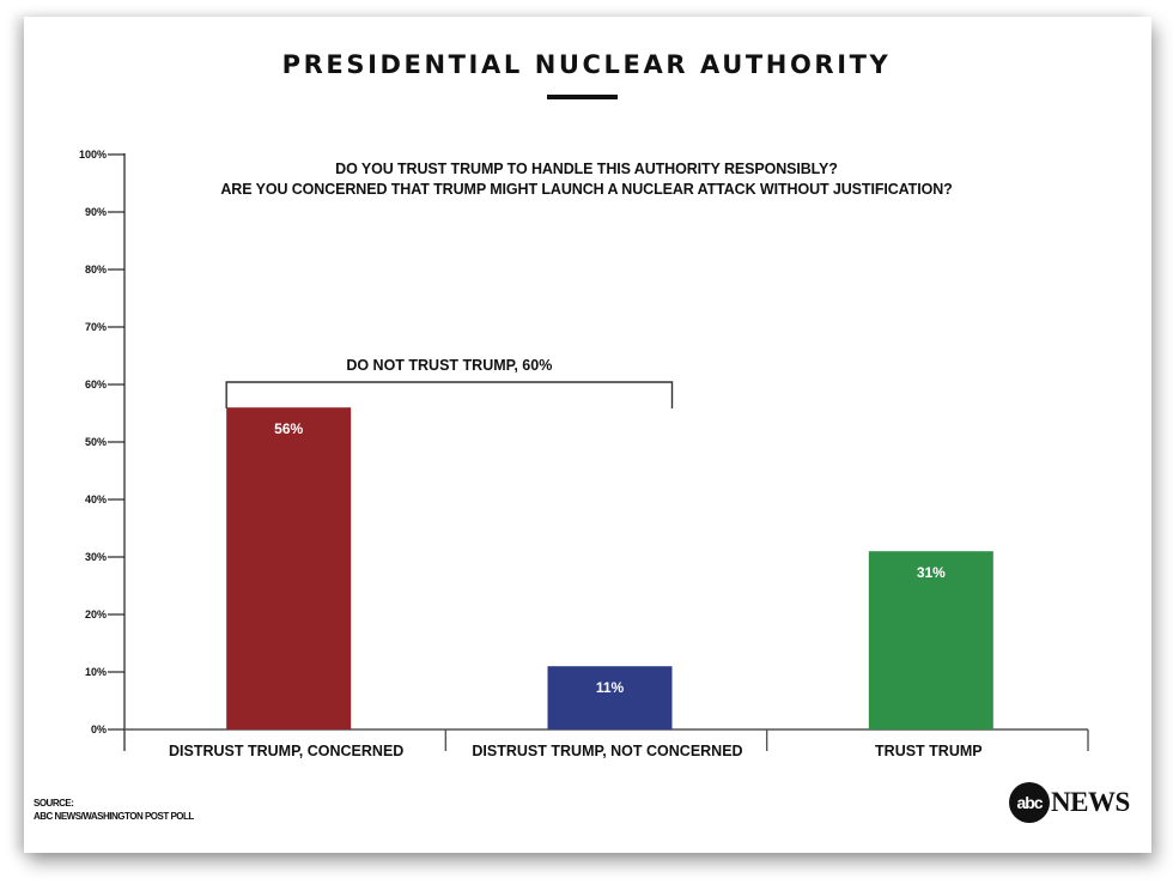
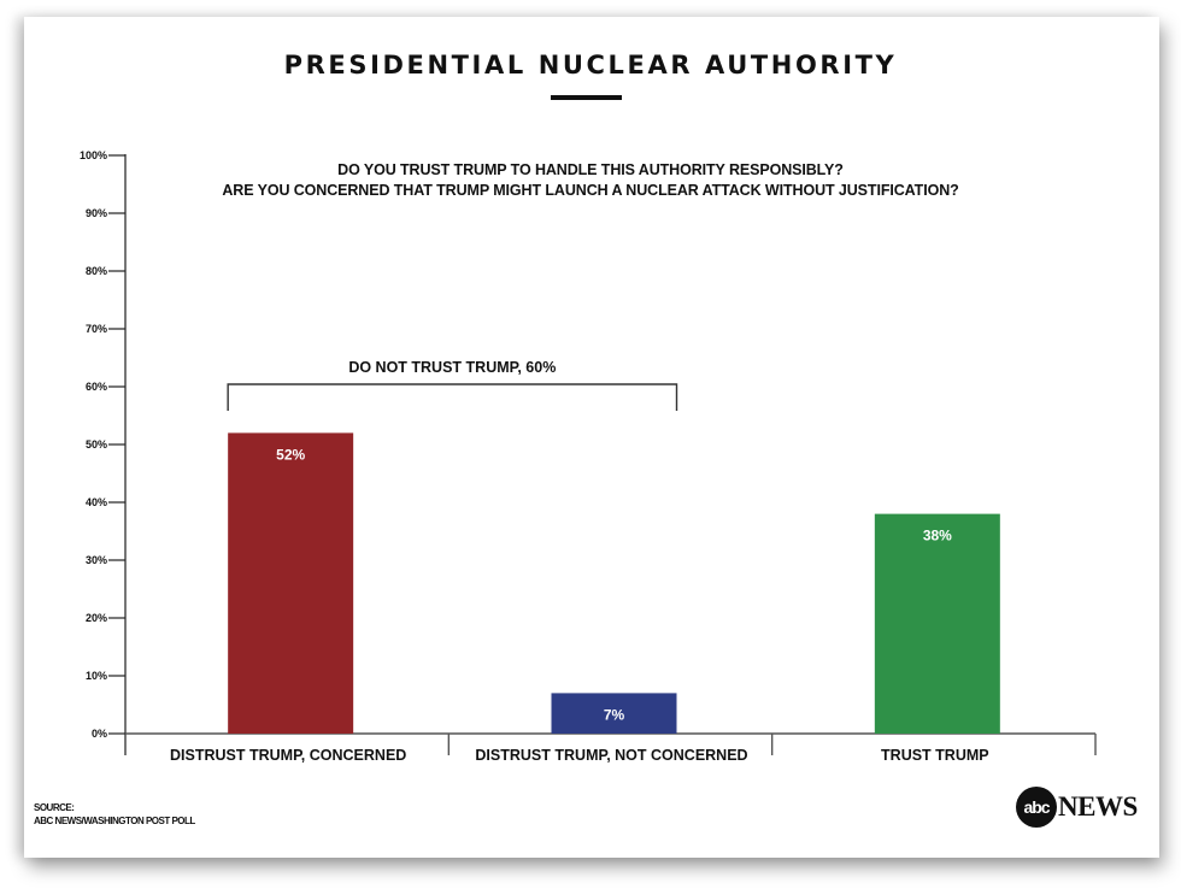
DISTRUST TRUMP, CONCERNED: 56% -> 52%
DISTRUST TRUMP, NOT CONCERNED: 11% -> 7%
TRUST TRUMP: 31% -> 38%
